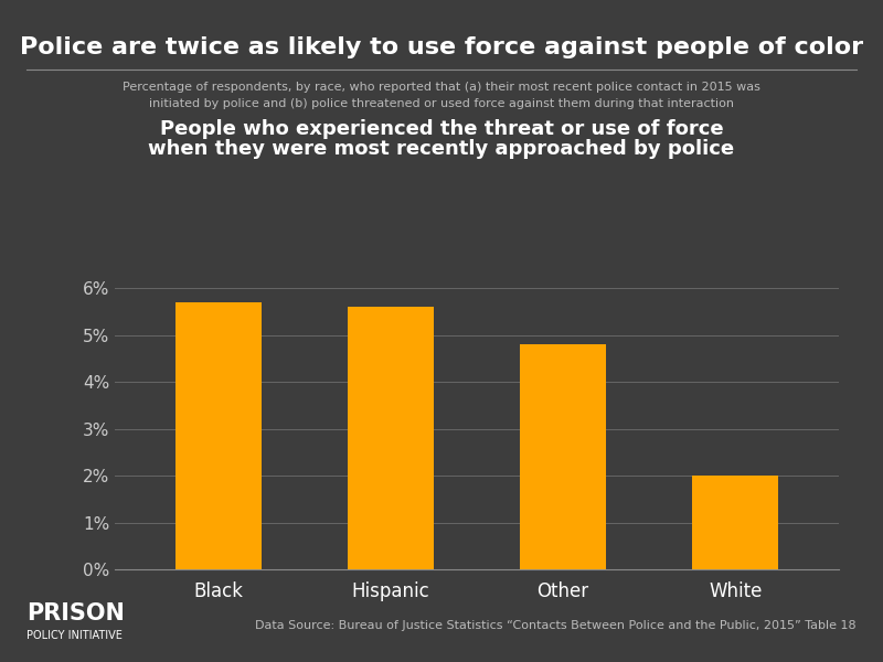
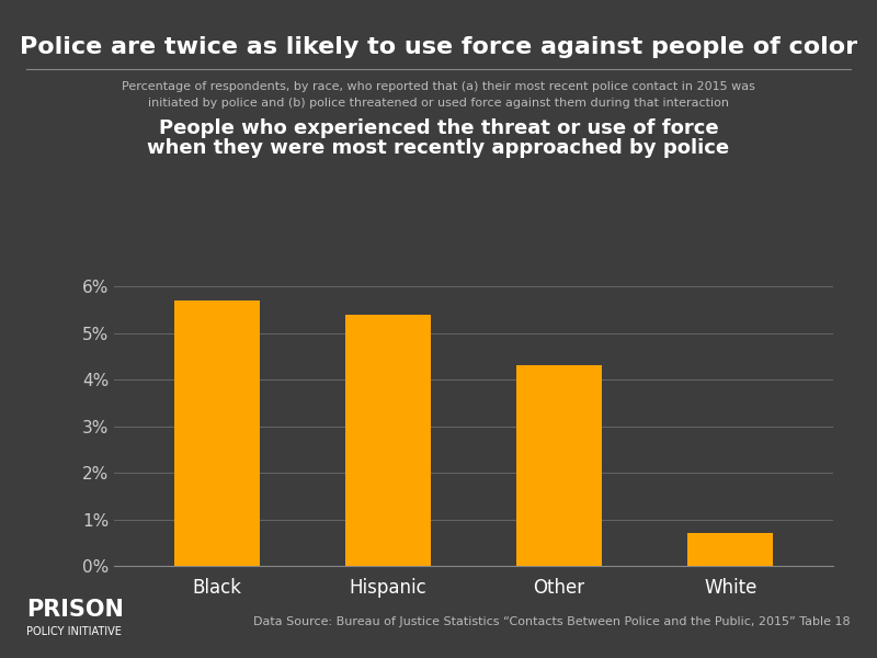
Hispanic: 5.6% -> 5.4%
Other: 4.8% -> 4.3%
White: 2.0% -> 0.7%
